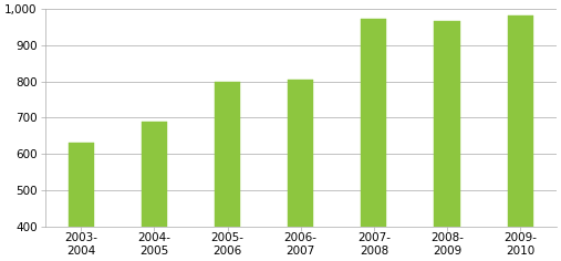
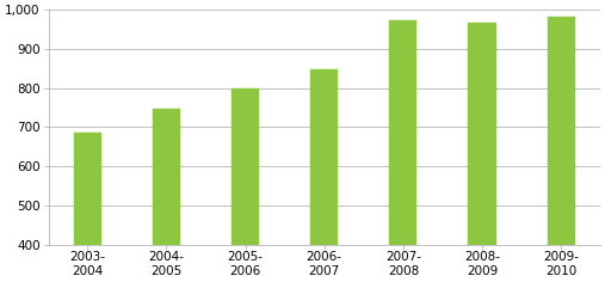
2003- 2004: 630 -> 685
2004- 2005: 690 -> 748
2006- 2007: 805 -> 848
